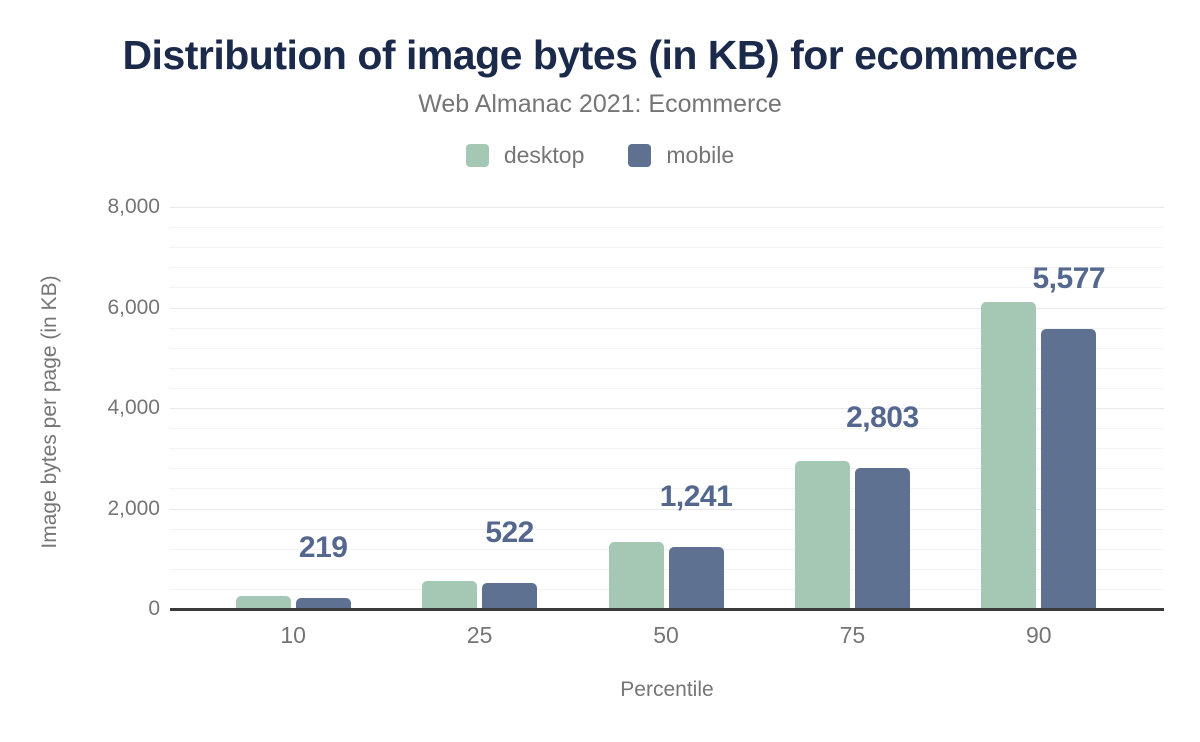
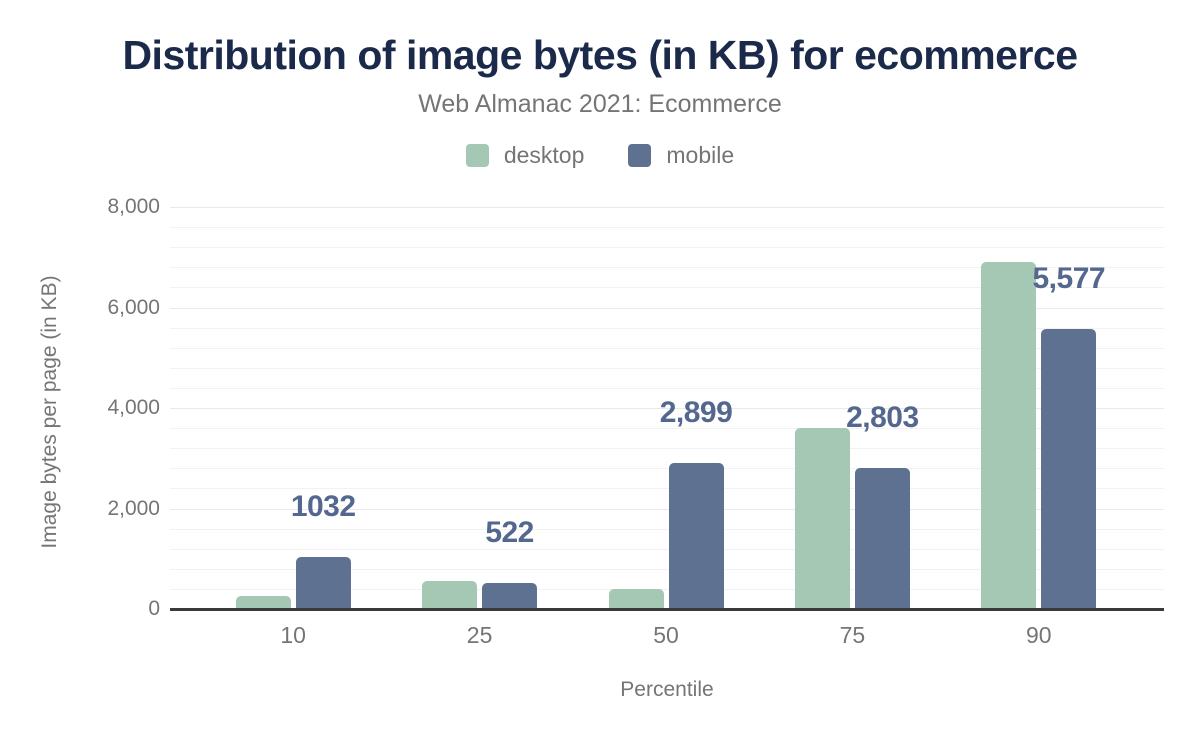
mobile/10: 219 -> 1032
desktop/50: 1300 -> 400
mobile/50: 1,241 -> 2,899
desktop/75: 3000 -> 3600
desktop/90: 6100 -> 6900
